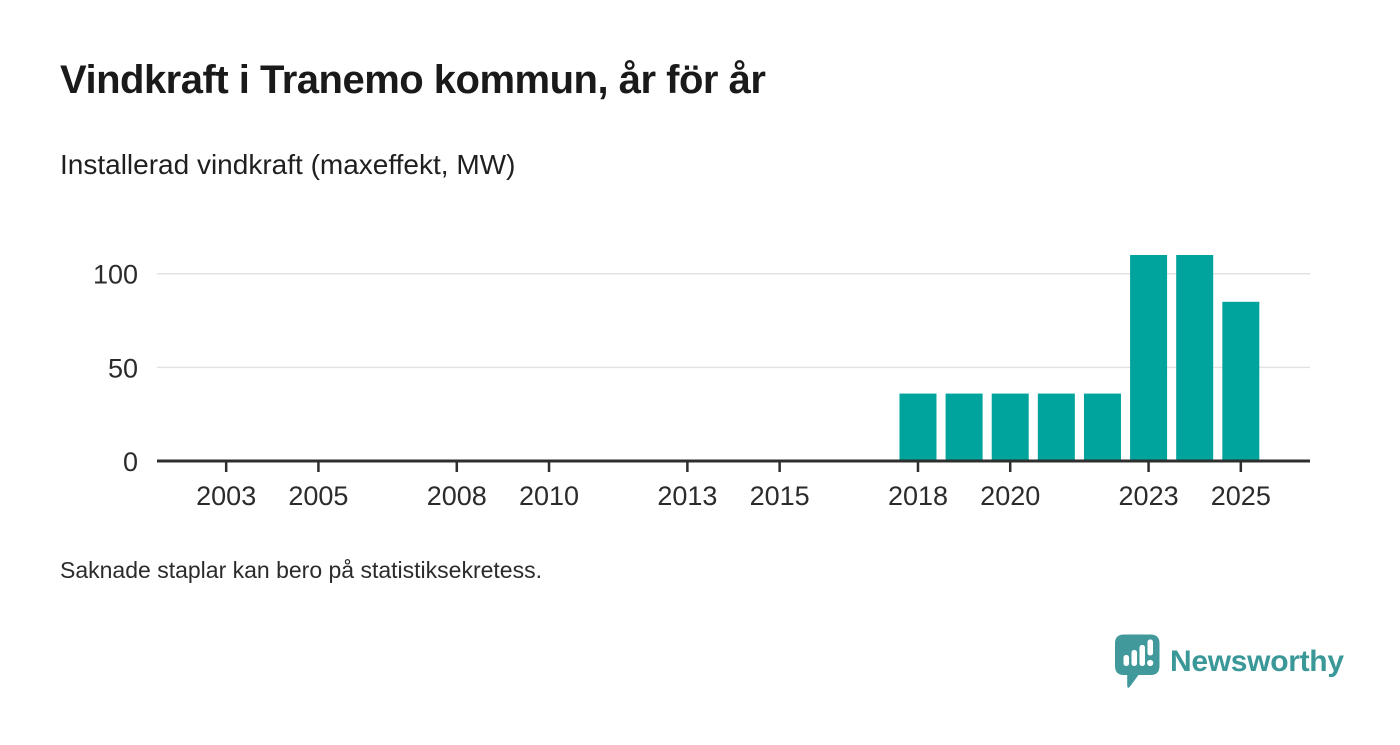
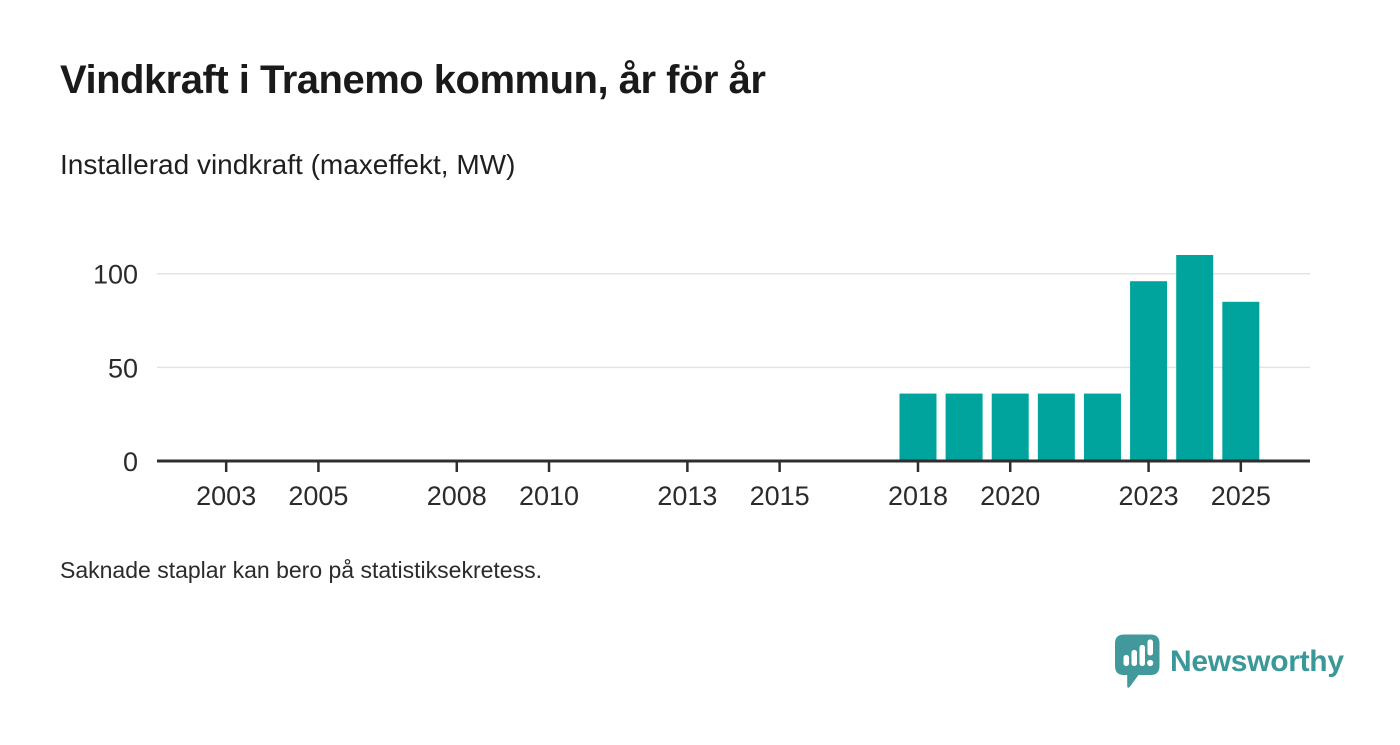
2023: 110 -> 96
